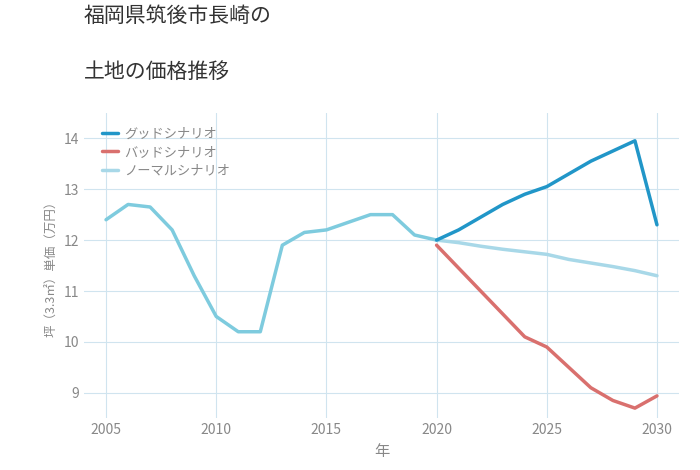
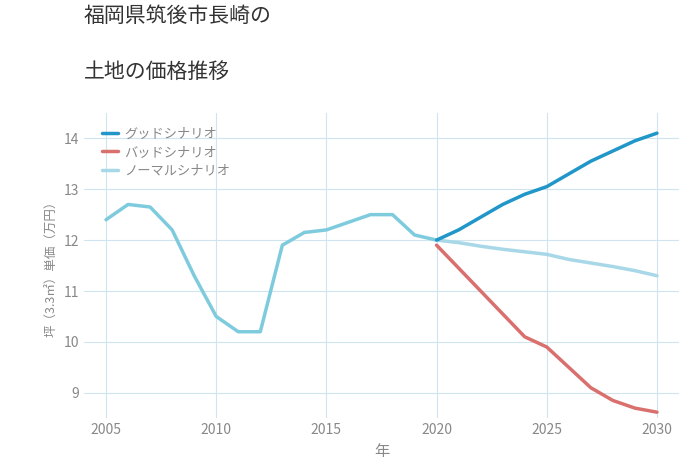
グッドシナリオ/2030: 12.30 -> 14.10
バッドシナリオ/2030: 8.94 -> 8.62
